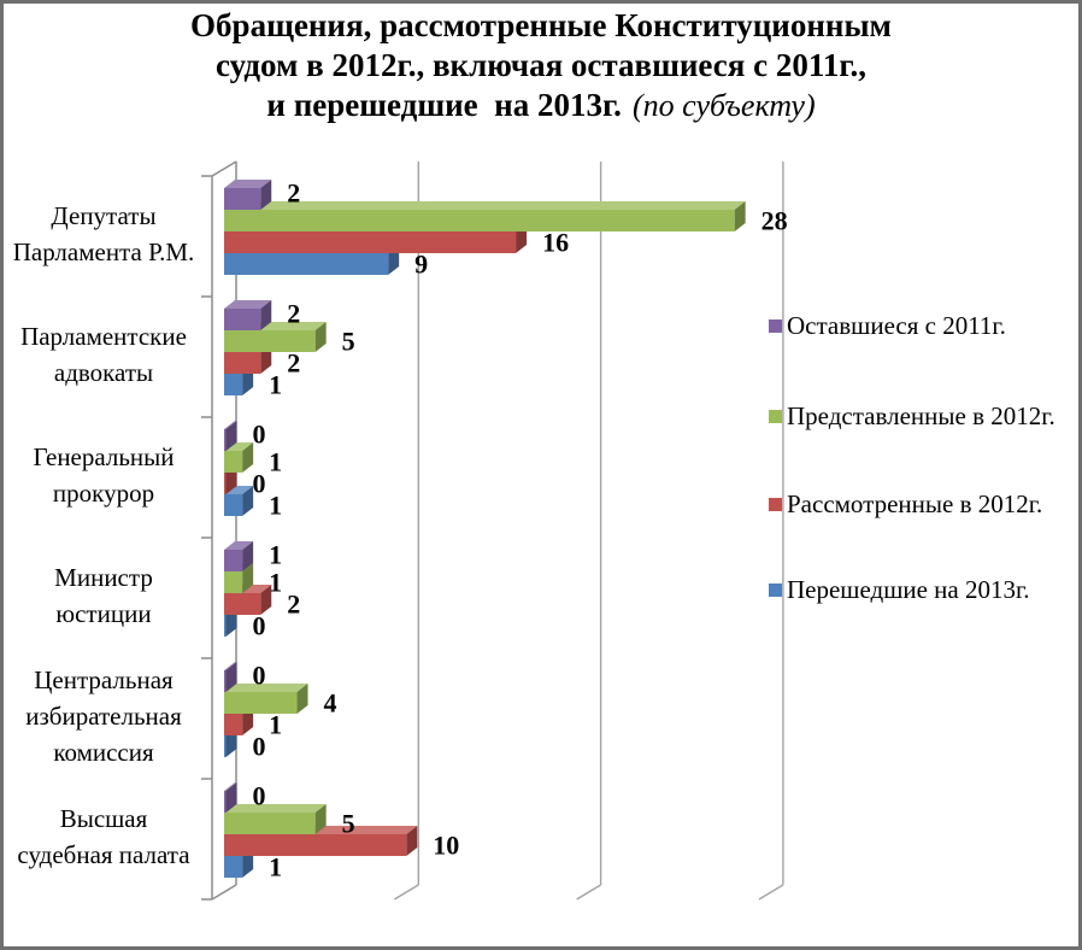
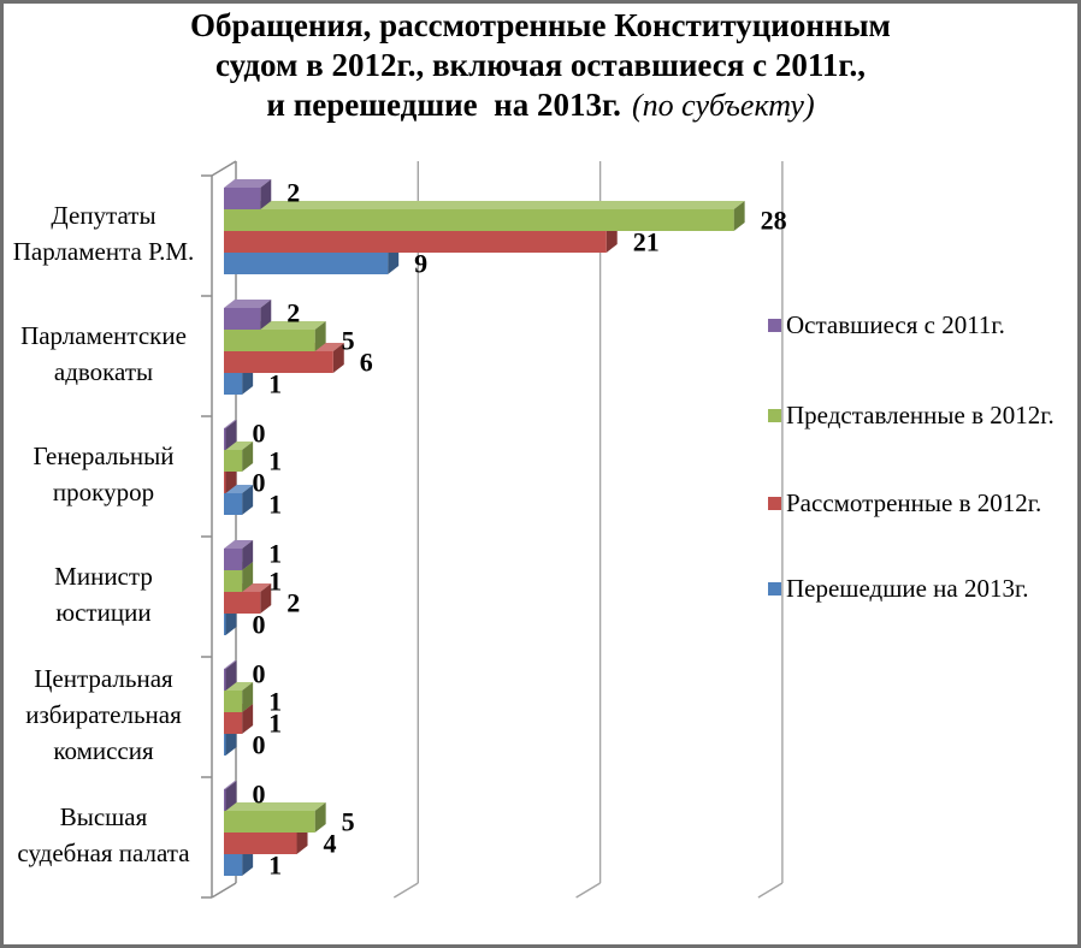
Рассмотренные в 2012г./Депутаты Парламента Р.М.: 16 -> 21
Рассмотренные в 2012г./Парламентские адвокаты: 2 -> 6
Представленные в 2012г./Центральная избирательная комиссия: 4 -> 1
Рассмотренные в 2012г./Высшая судебная палата: 10 -> 4
